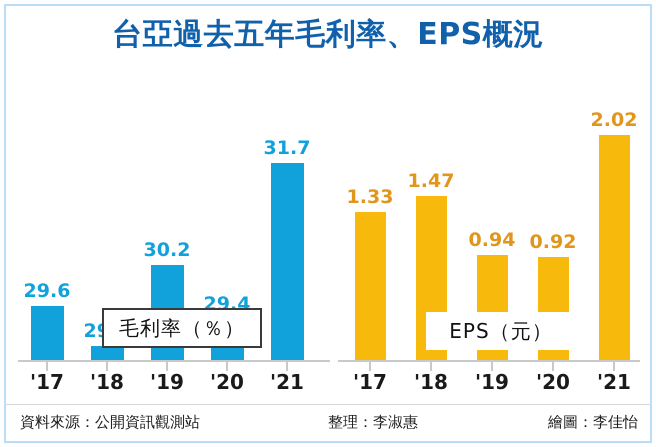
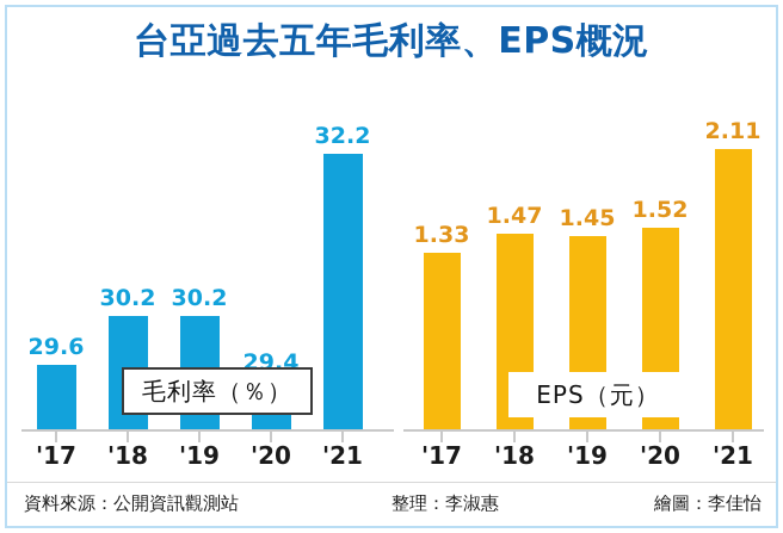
毛利率（％）/'18: 29.0 -> 30.2
毛利率（％）/'21: 31.7 -> 32.2
EPS（元）/'19: 0.94 -> 1.45
EPS（元）/'20: 0.92 -> 1.52
EPS（元）/'21: 2.02 -> 2.11
